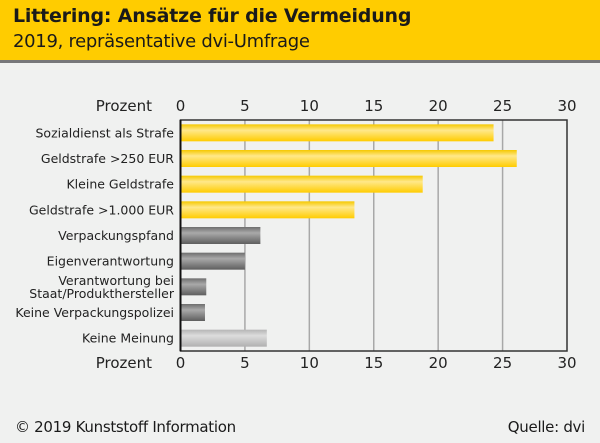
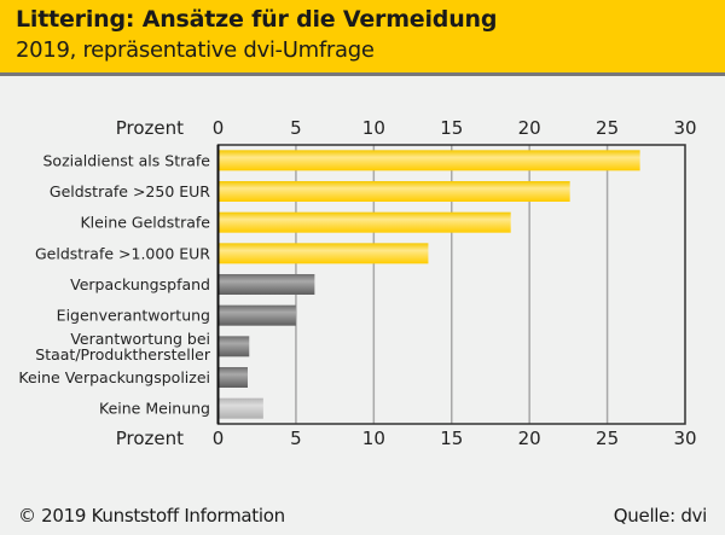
Sozialdienst als Strafe: 24.3 -> 27.1
Geldstrafe >250 EUR: 26.1 -> 22.6
Keine Meinung: 6.7 -> 2.9
